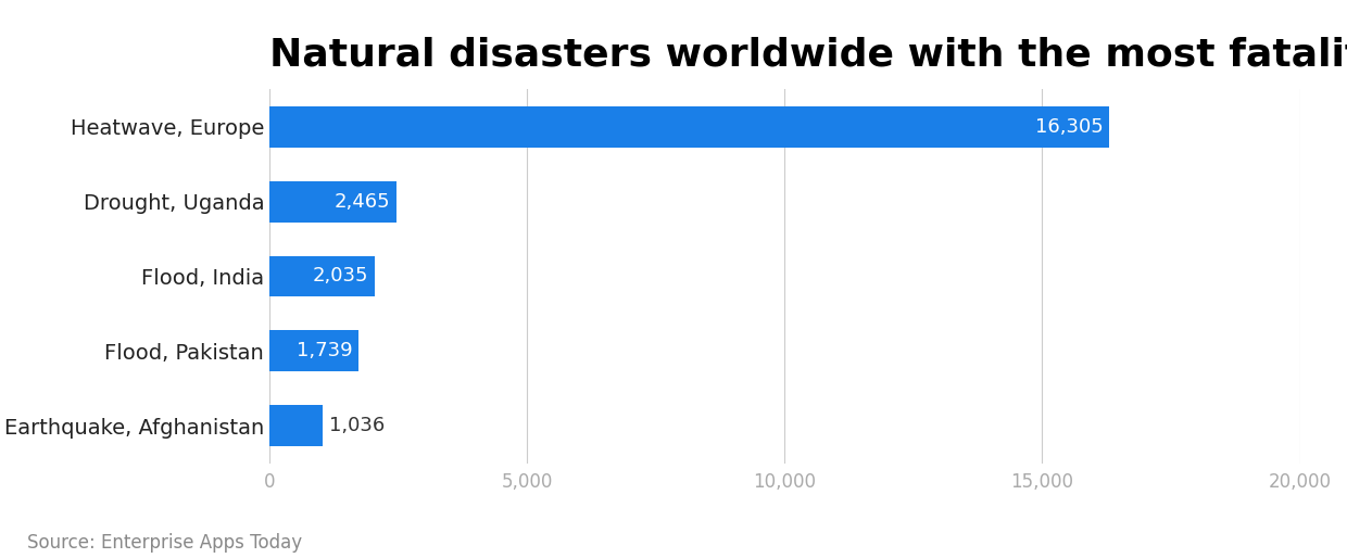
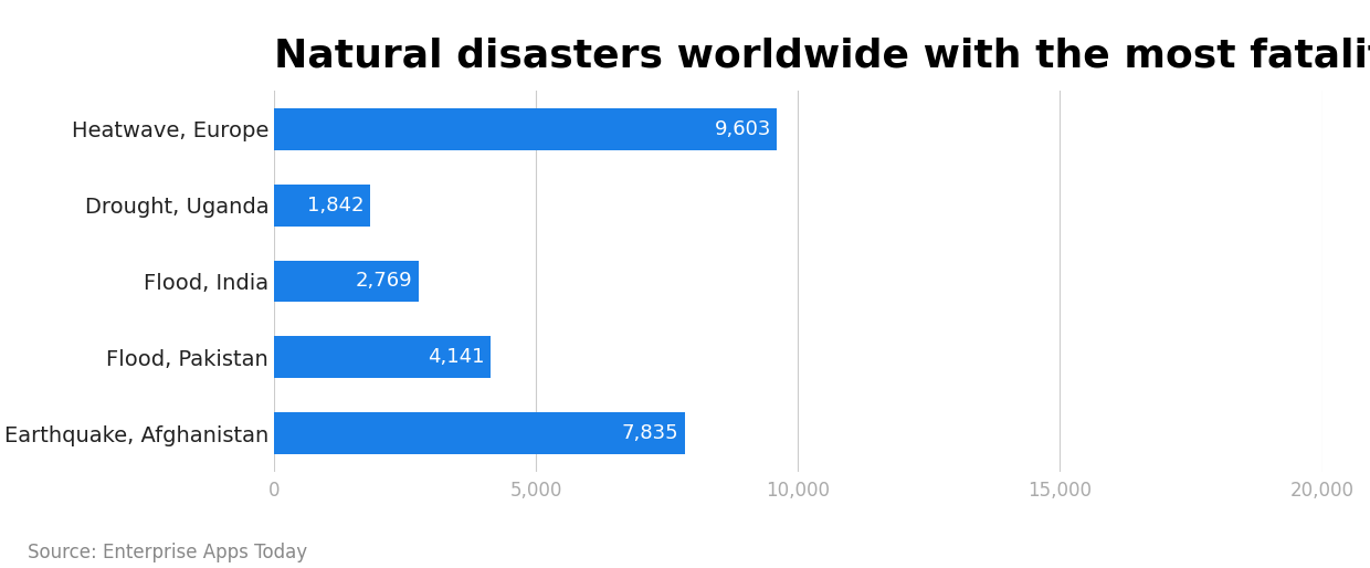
Heatwave, Europe: 16,305 -> 9,603
Drought, Uganda: 2,465 -> 1,842
Flood, India: 2,035 -> 2,769
Flood, Pakistan: 1,739 -> 4,141
Earthquake, Afghanistan: 1,036 -> 7,835
